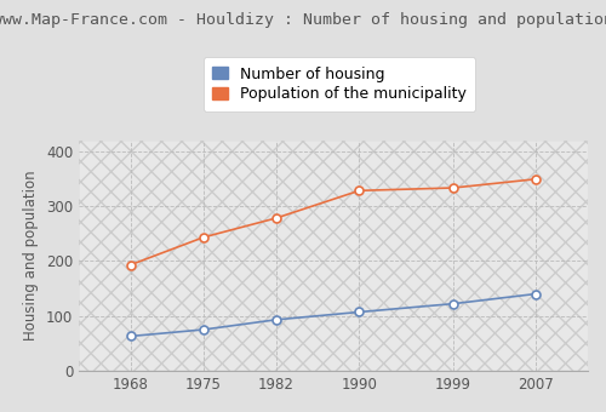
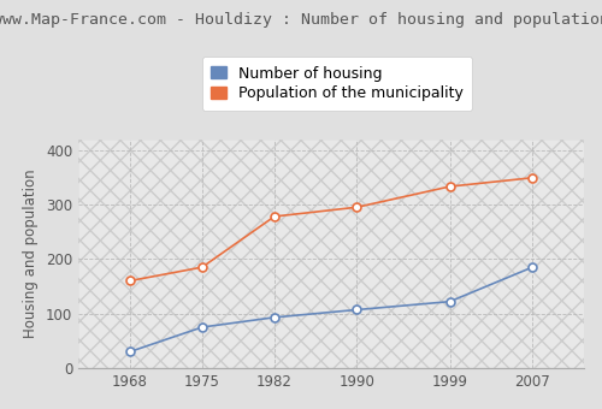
Number of housing/1968: 63 -> 30
Population of the municipality/1968: 193 -> 160
Population of the municipality/1975: 243 -> 185
Population of the municipality/1990: 328 -> 295
Number of housing/2007: 140 -> 185
